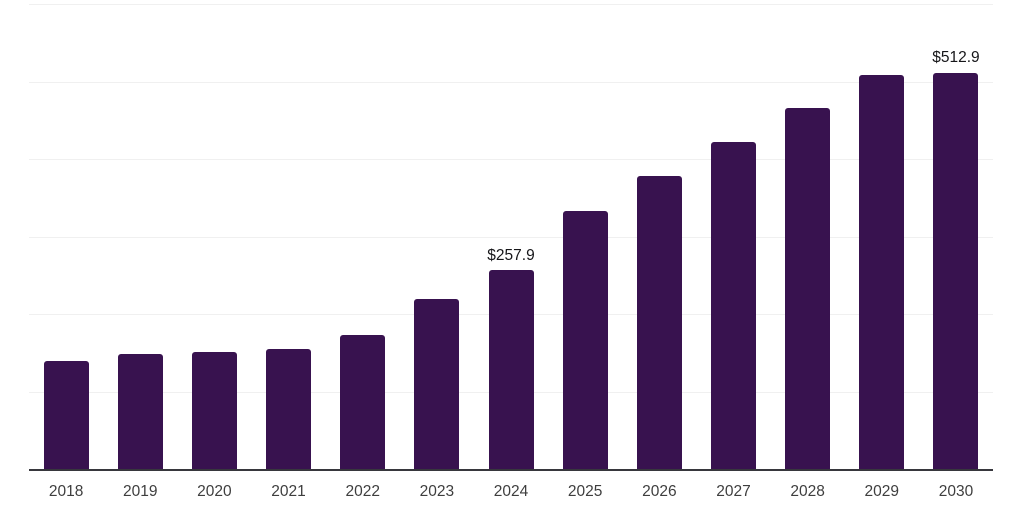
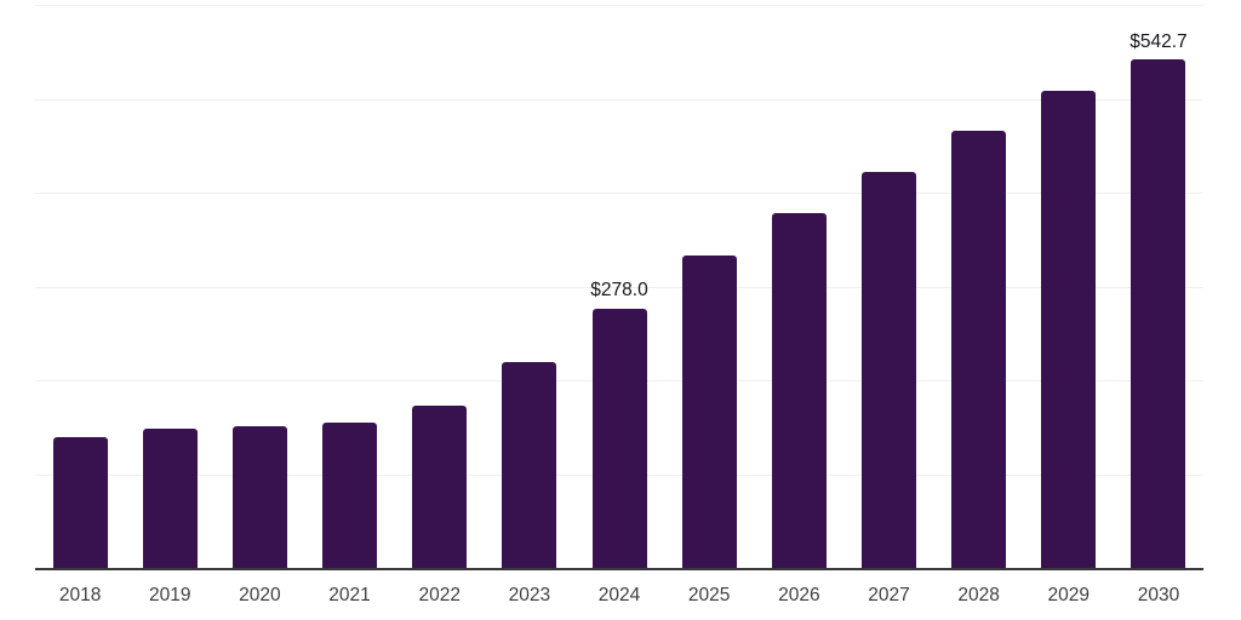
2024: $257.9 -> $278.0
2030: $512.9 -> $542.7
